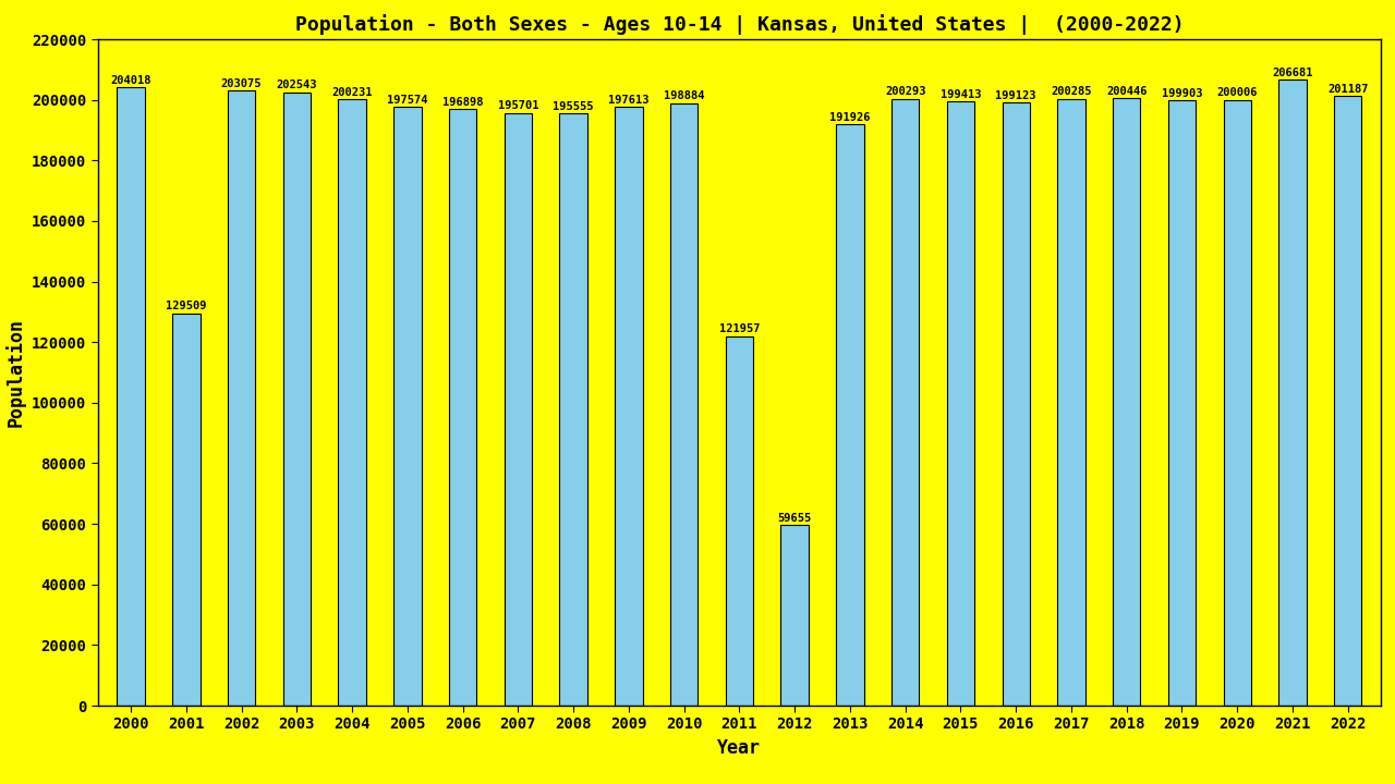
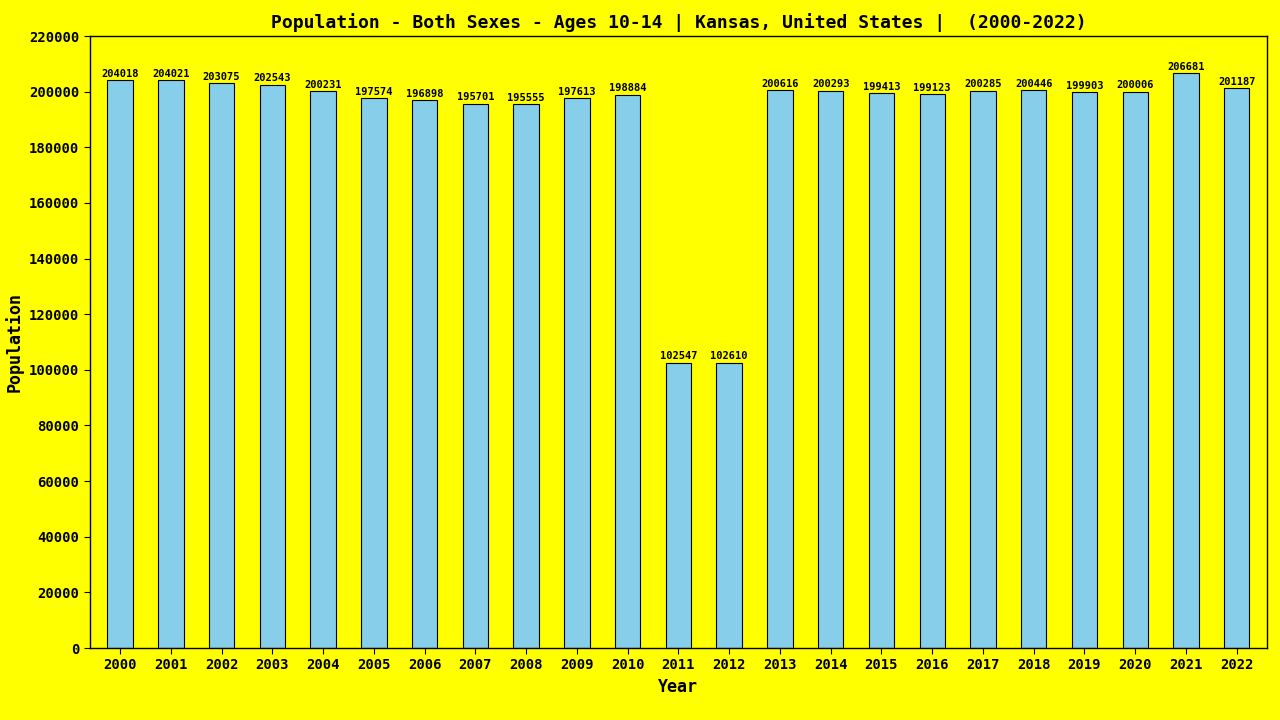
2001: 129509 -> 204021
2011: 121957 -> 102547
2012: 59655 -> 102610
2013: 191926 -> 200616
